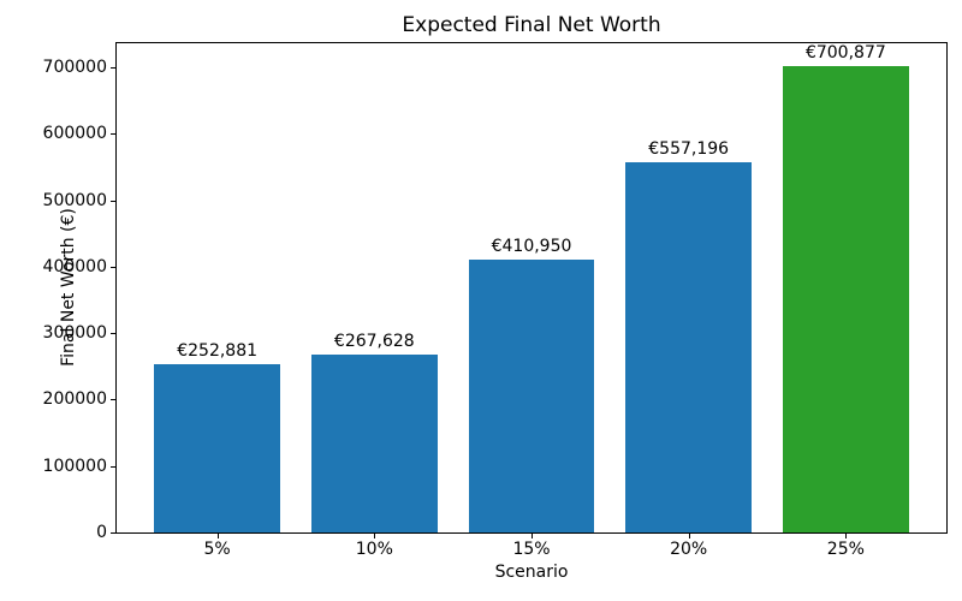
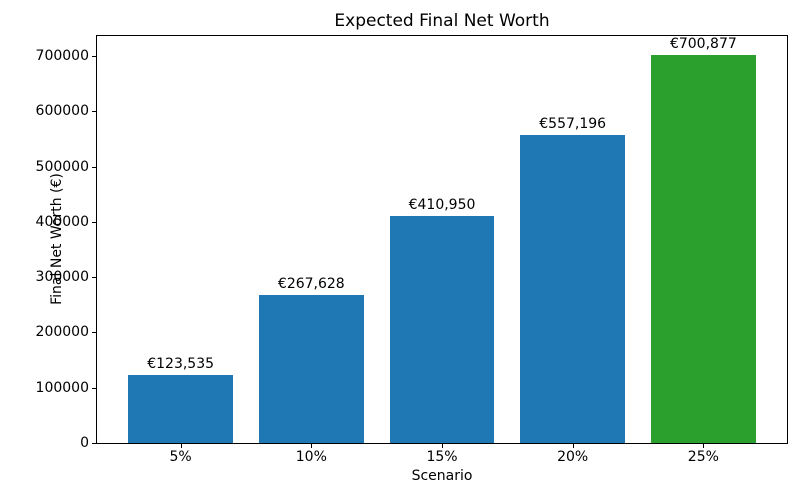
5%: €252,881 -> €123,535
